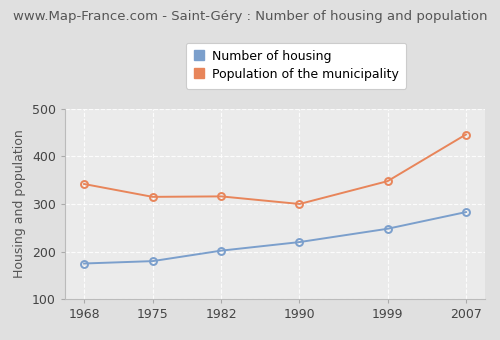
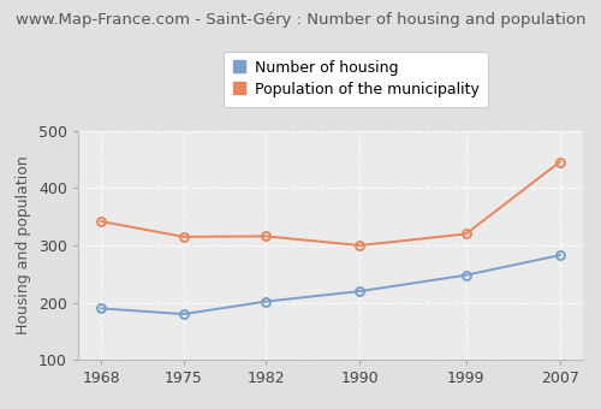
Number of housing/1968: 175 -> 190
Population of the municipality/1999: 348 -> 320
